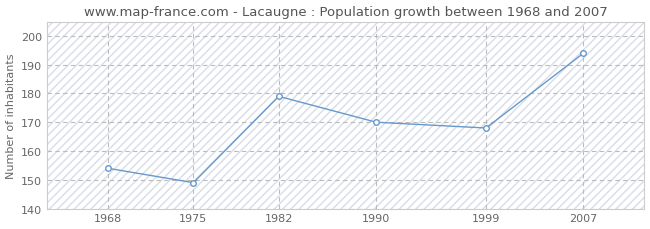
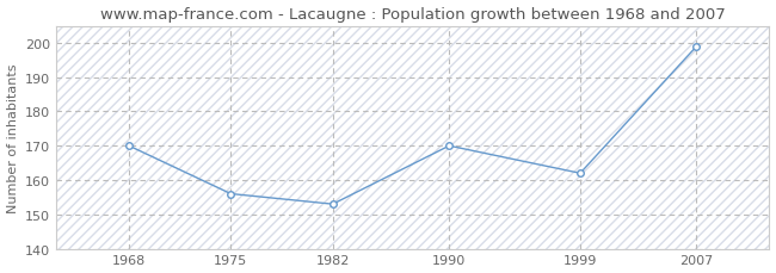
1968: 154 -> 170
1975: 149 -> 156
1982: 179 -> 153
1999: 168 -> 162
2007: 194 -> 199
